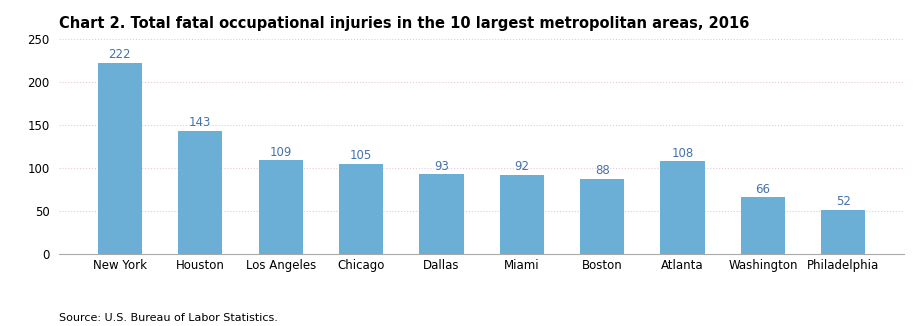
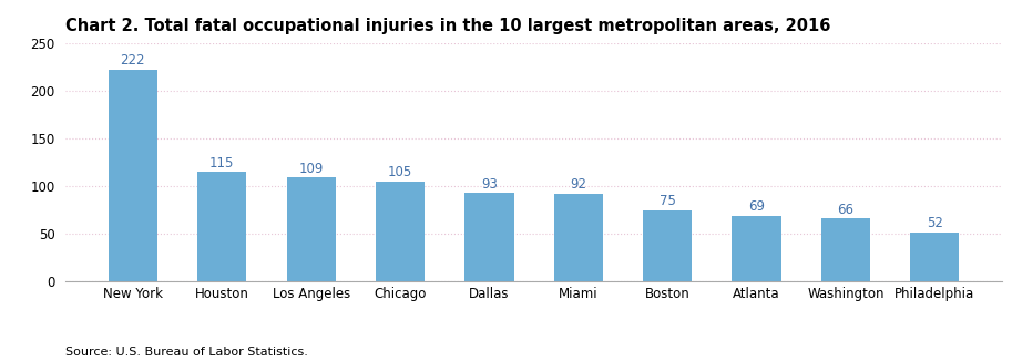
Houston: 143 -> 115
Boston: 88 -> 75
Atlanta: 108 -> 69
